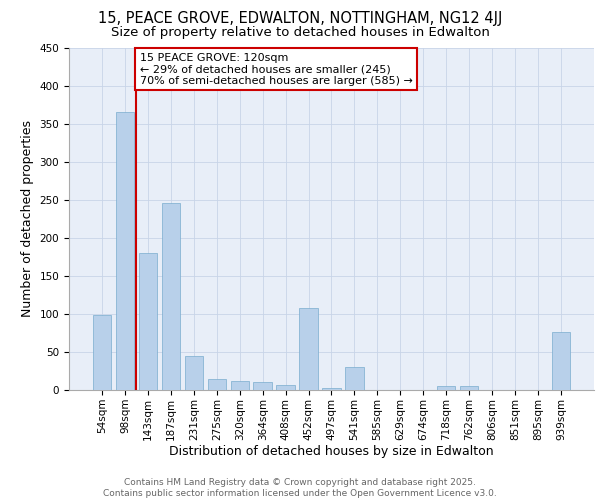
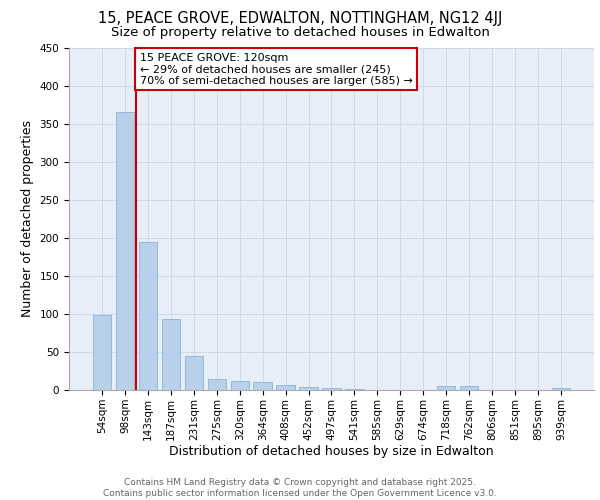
143sqm: 180 -> 195
187sqm: 246 -> 93
452sqm: 108 -> 4
541sqm: 30 -> 1
939sqm: 76 -> 3
